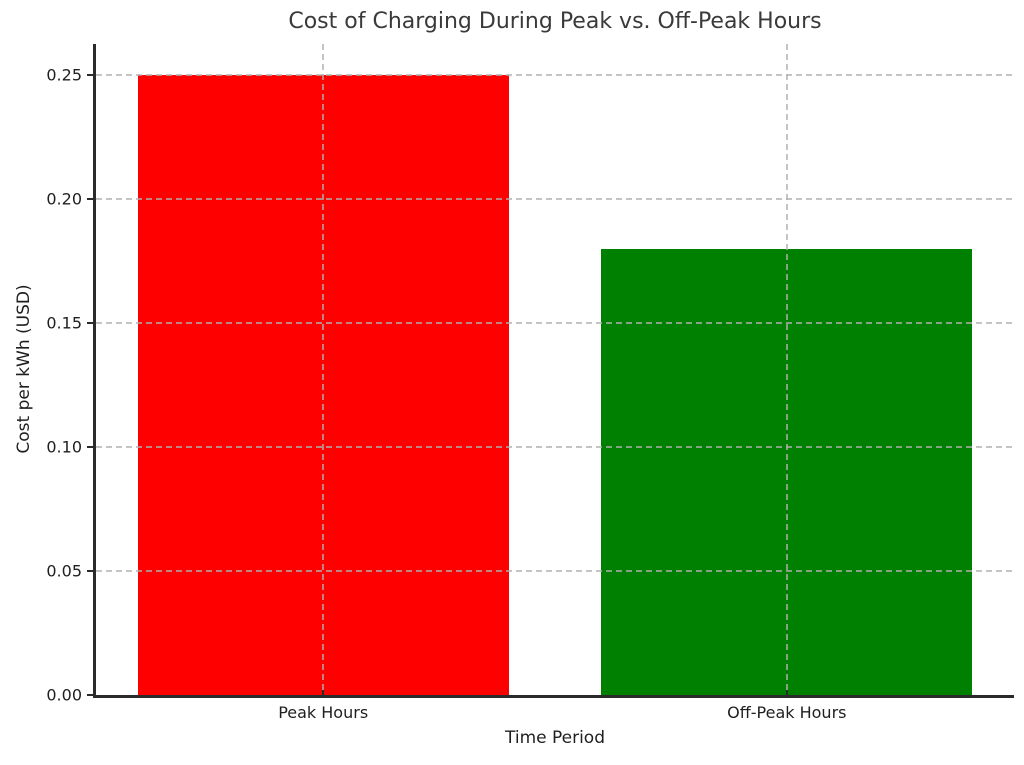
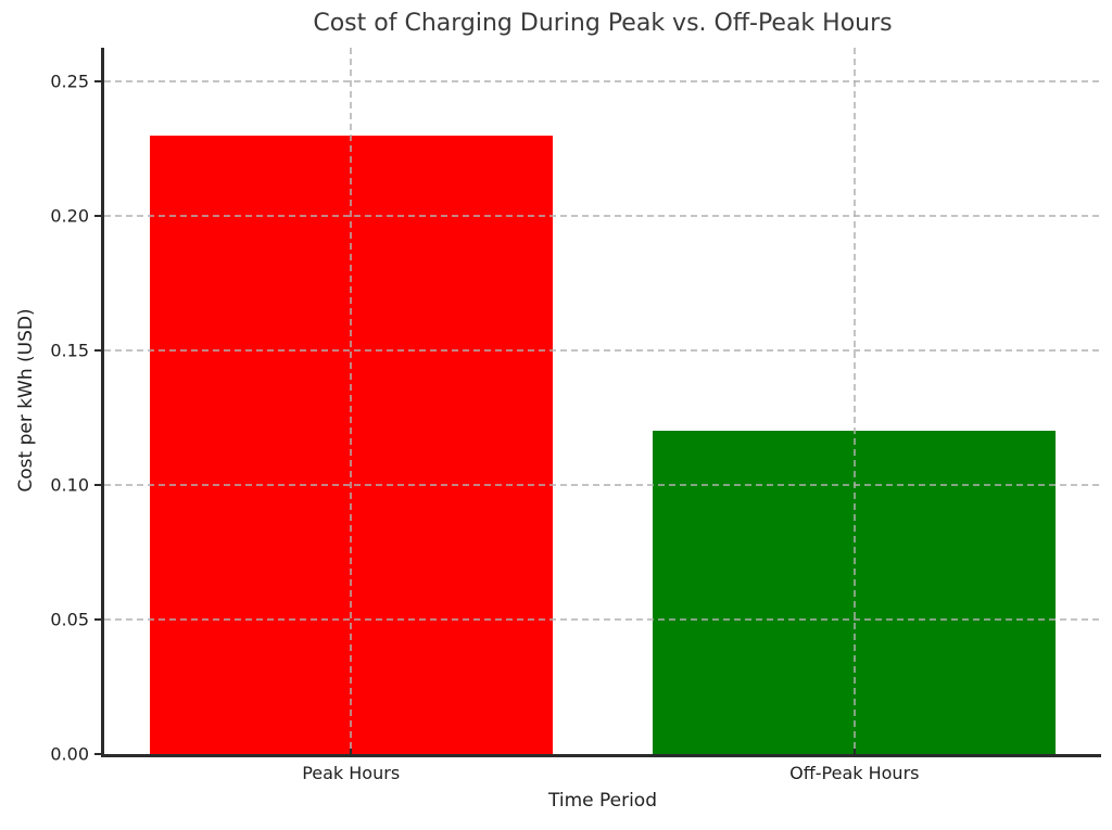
Peak Hours: 0.25 -> 0.23
Off-Peak Hours: 0.18 -> 0.12
